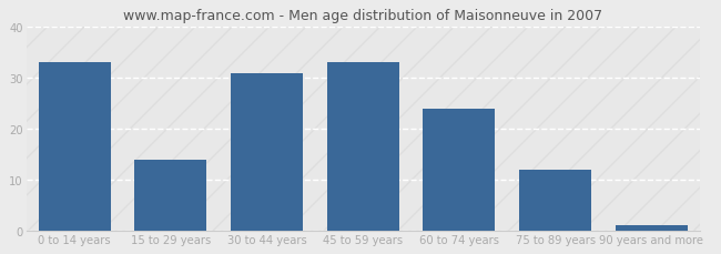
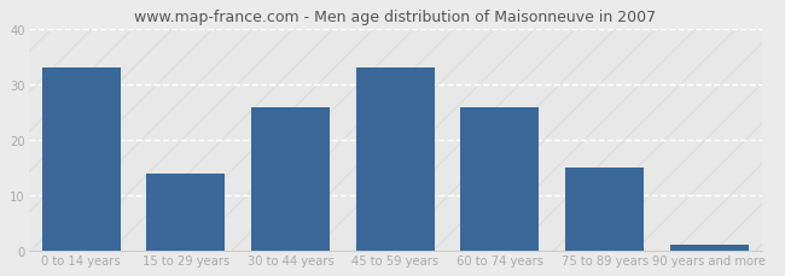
30 to 44 years: 31 -> 26
60 to 74 years: 24 -> 26
75 to 89 years: 12 -> 15
